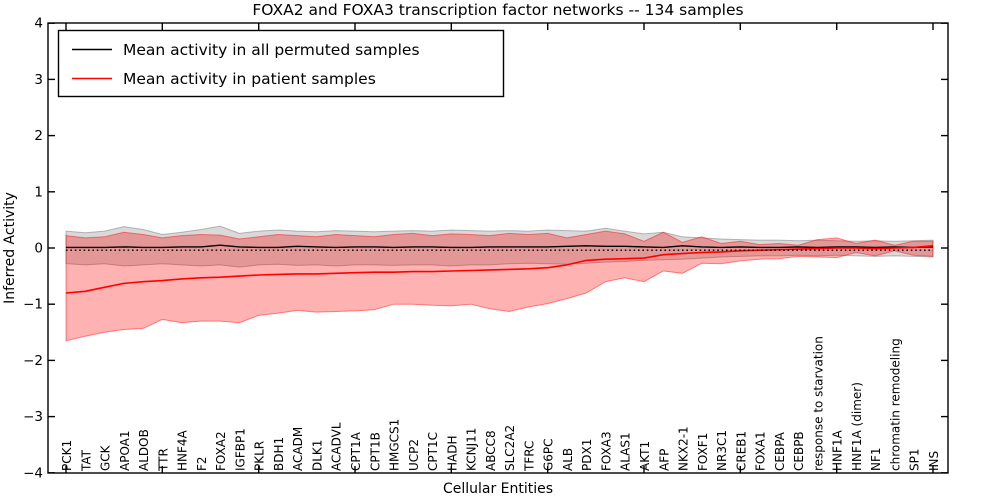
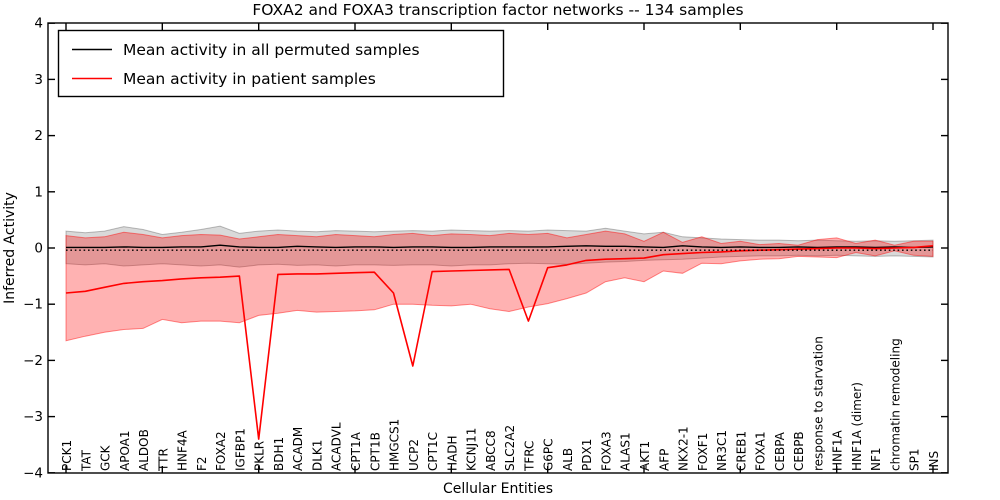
Mean activity in patient samples/PKLR: -0.5 -> -3.4
Mean activity in patient samples/HMGCS1: -0.4 -> -0.8
Mean activity in patient samples/UCP2: -0.4 -> -2.1
Mean activity in patient samples/TFRC: -0.4 -> -1.3
